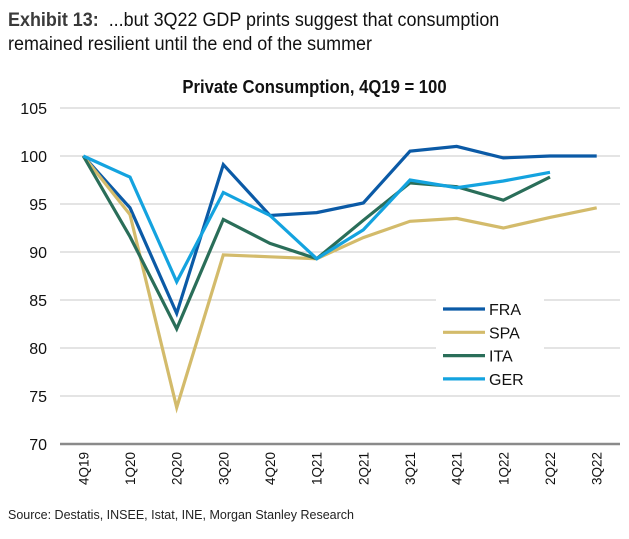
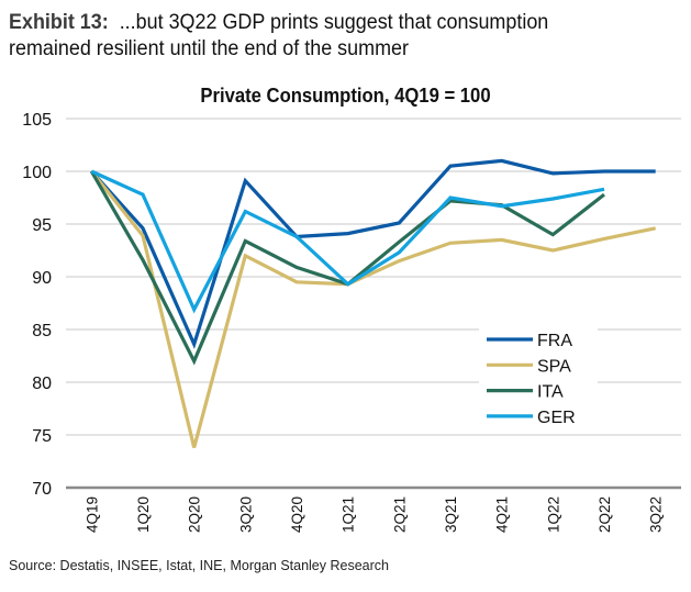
SPA/3Q20: 90 -> 92
ITA/1Q22: 95 -> 94
